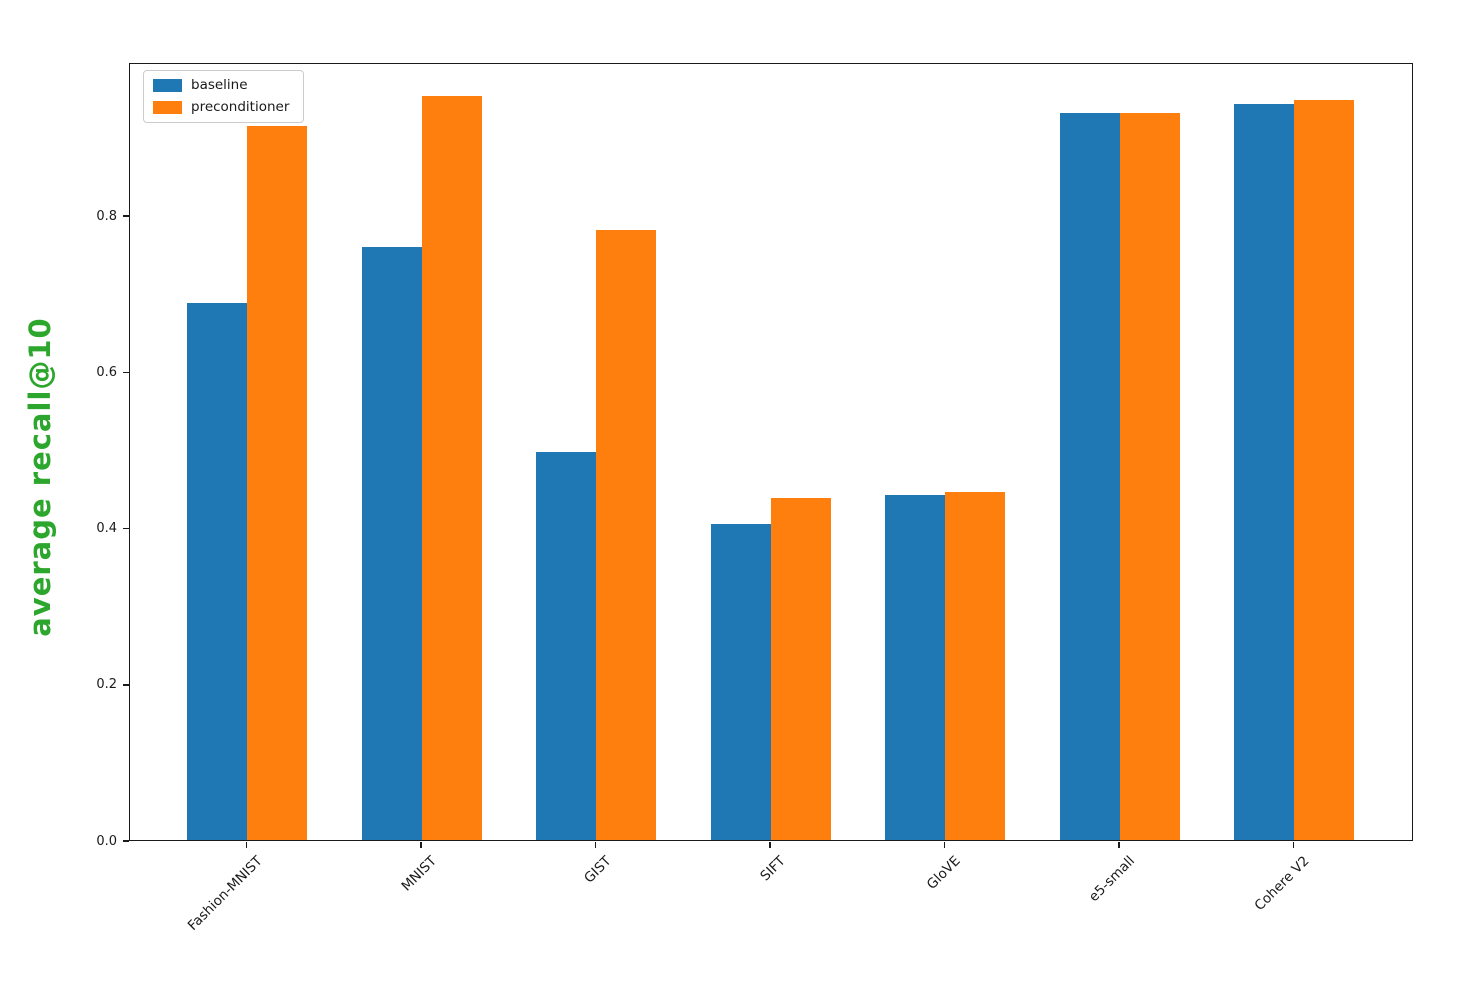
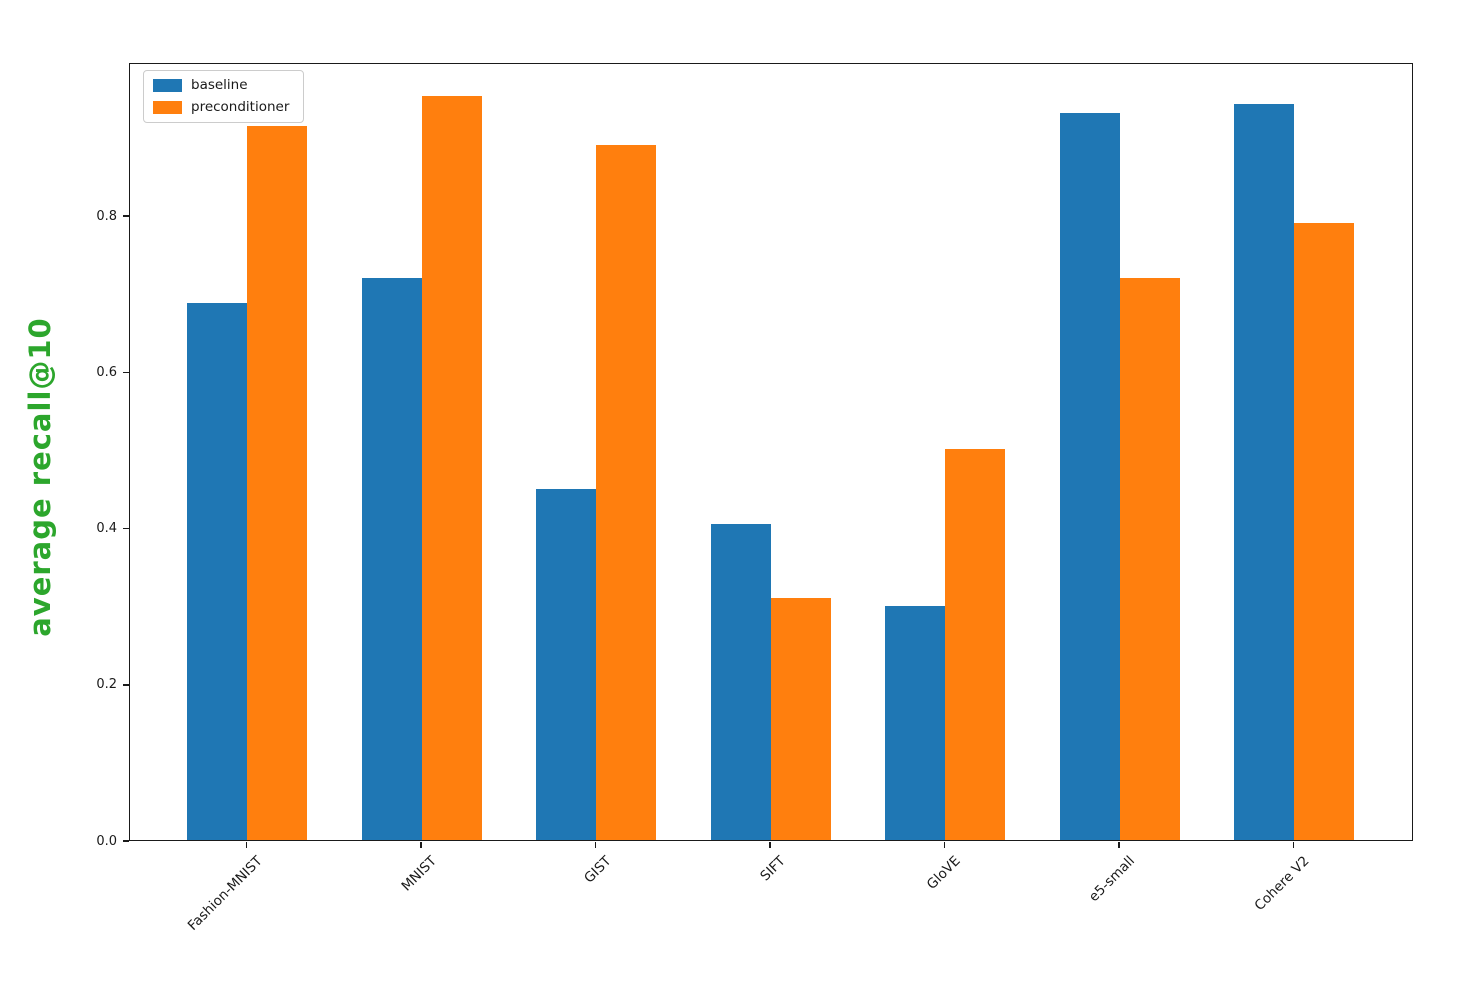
baseline/MNIST: 0.76 -> 0.72
baseline/GIST: 0.50 -> 0.45
preconditioner/GIST: 0.78 -> 0.89
preconditioner/SIFT: 0.44 -> 0.31
baseline/GloVE: 0.44 -> 0.30
preconditioner/GloVE: 0.45 -> 0.50
preconditioner/e5-small: 0.93 -> 0.72
preconditioner/Cohere V2: 0.95 -> 0.79
